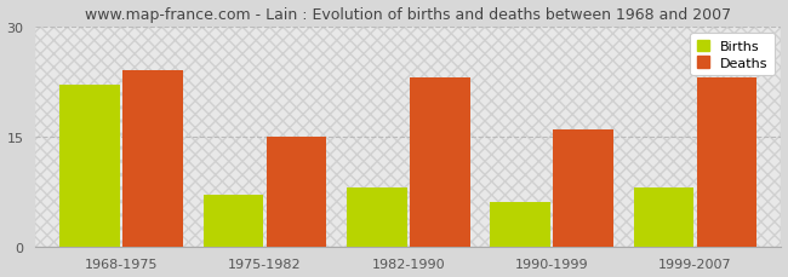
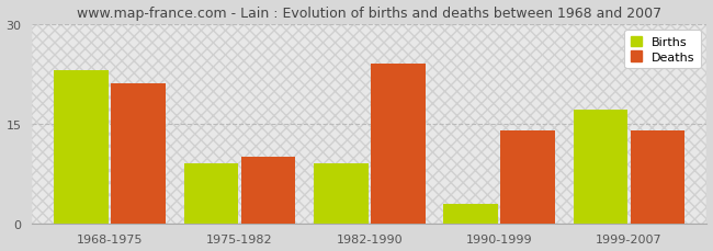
Births/1968-1975: 22 -> 23
Deaths/1968-1975: 24 -> 21
Births/1975-1982: 7 -> 9
Deaths/1975-1982: 15 -> 10
Births/1982-1990: 8 -> 9
Deaths/1982-1990: 23 -> 24
Births/1990-1999: 6 -> 3
Deaths/1990-1999: 16 -> 14
Births/1999-2007: 8 -> 17
Deaths/1999-2007: 23 -> 14
